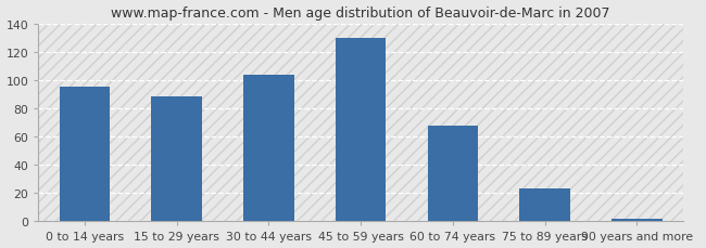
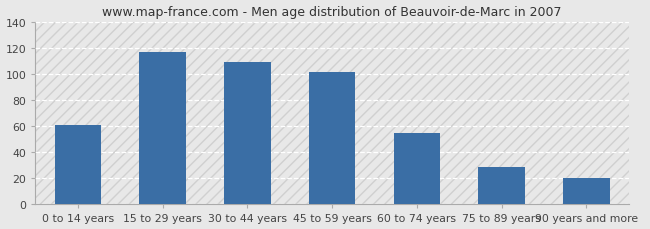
0 to 14 years: 95 -> 61
15 to 29 years: 88 -> 117
30 to 44 years: 104 -> 109
45 to 59 years: 130 -> 101
60 to 74 years: 68 -> 55
75 to 89 years: 23 -> 29
90 years and more: 2 -> 20
